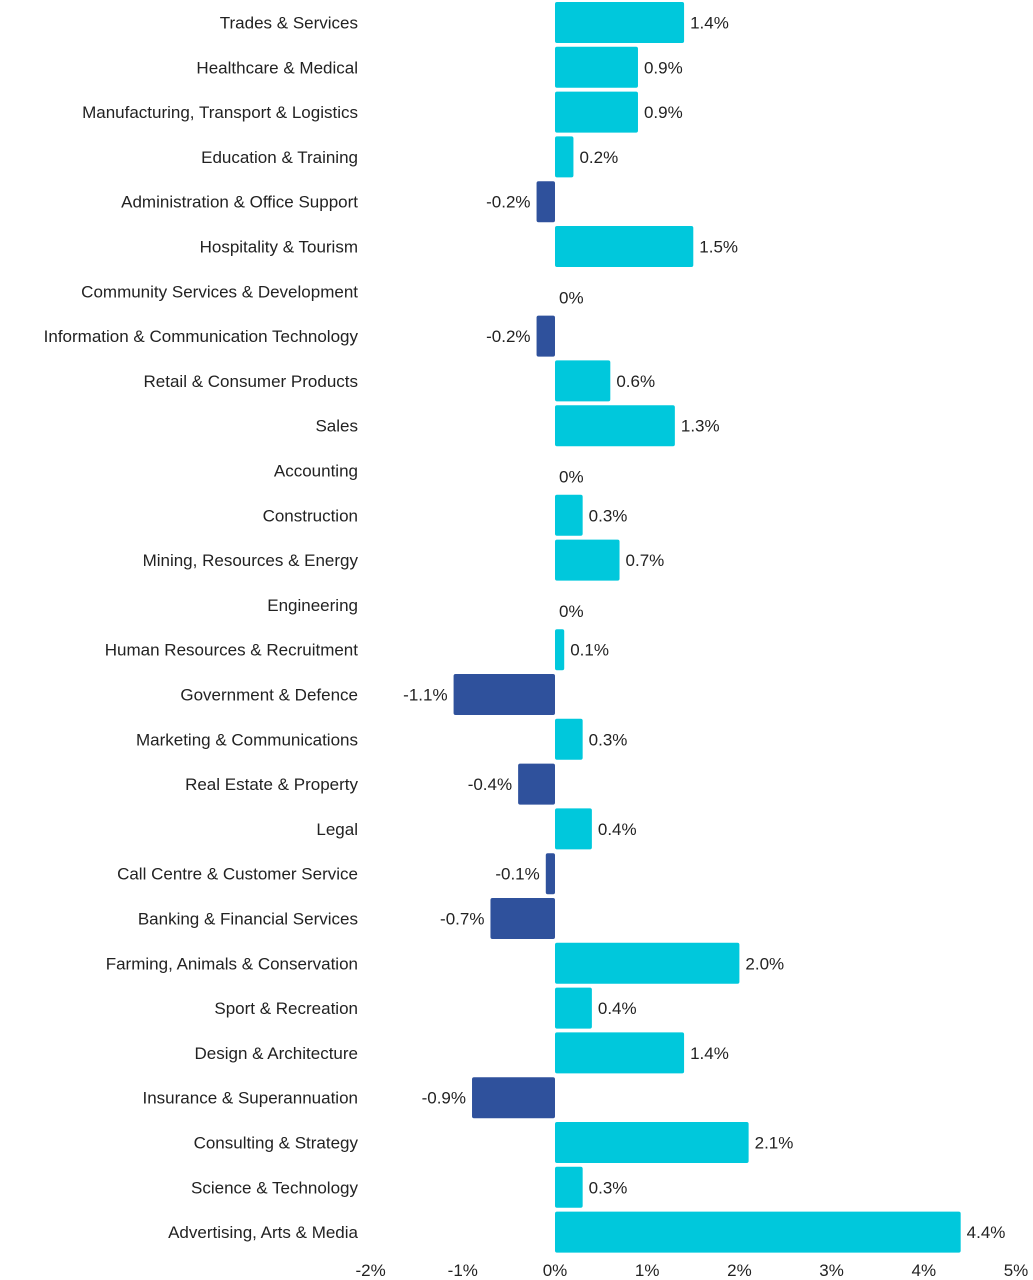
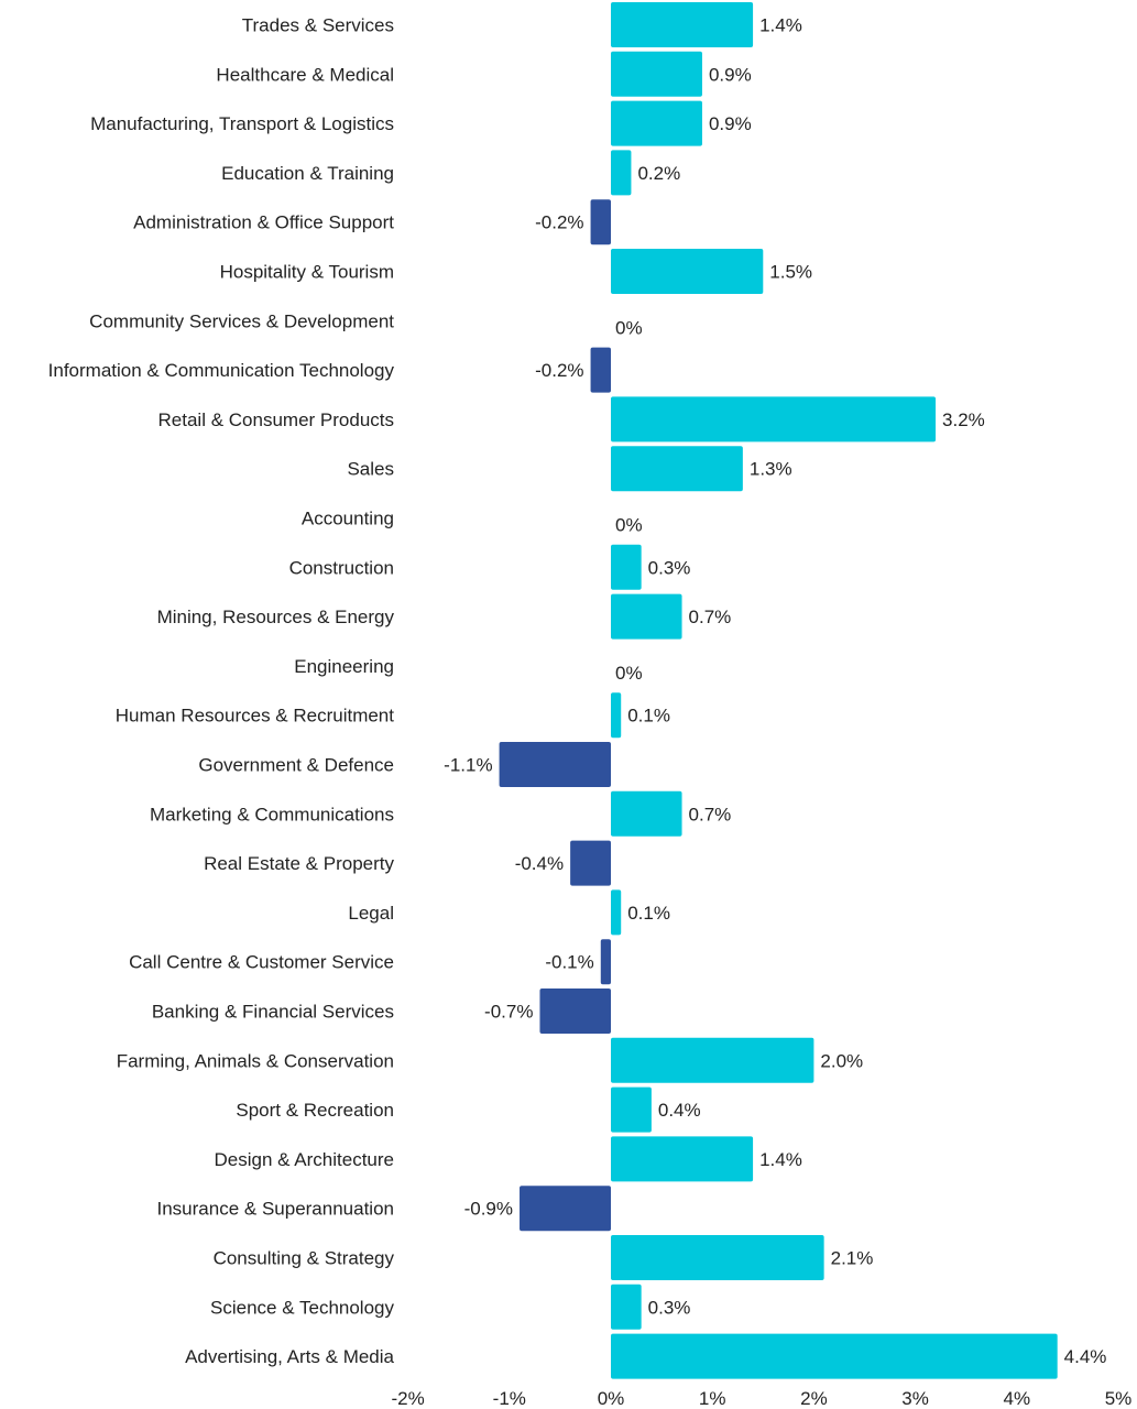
Retail & Consumer Products: 0.6% -> 3.2%
Marketing & Communications: 0.3% -> 0.7%
Legal: 0.4% -> 0.1%
